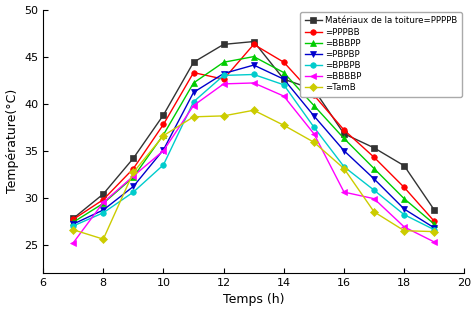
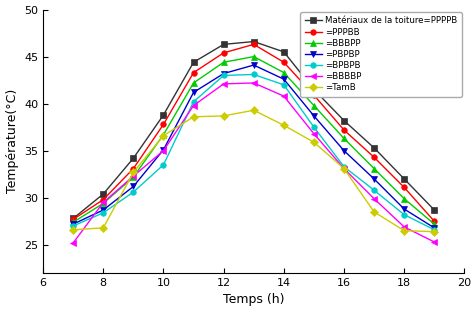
=TamB/8: 25.6 -> 26.8
=PPPBB/12: 42.6 -> 45.4
Matériaux de la toiture=PPPPB/14: 42.6 -> 45.5
Matériaux de la toiture=PPPPB/16: 36.8 -> 38.2
=BBBBP/16: 30.6 -> 33.1
Matériaux de la toiture=PPPPB/18: 33.4 -> 32.0
